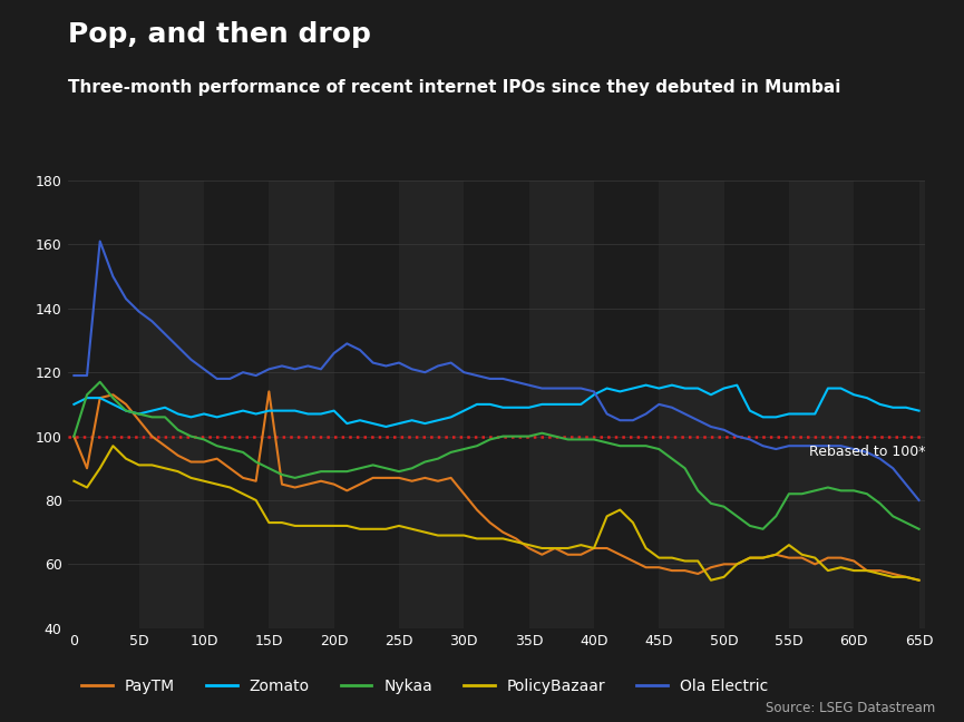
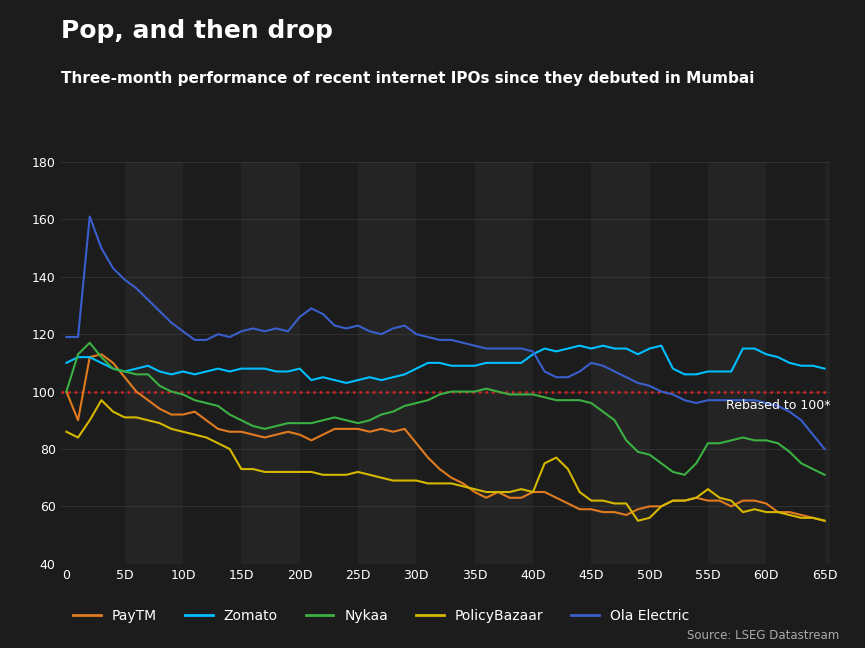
PayTM/15D: 114 -> 86
